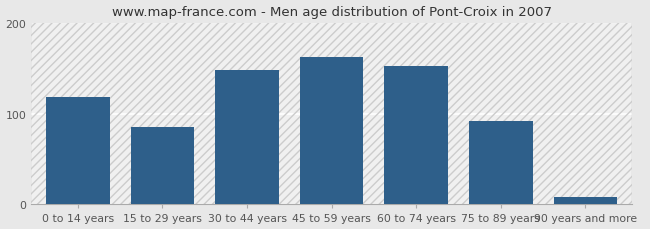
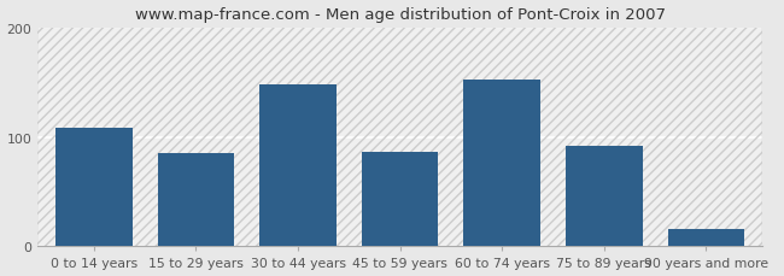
0 to 14 years: 118 -> 108
45 to 59 years: 162 -> 86
90 years and more: 8 -> 16
